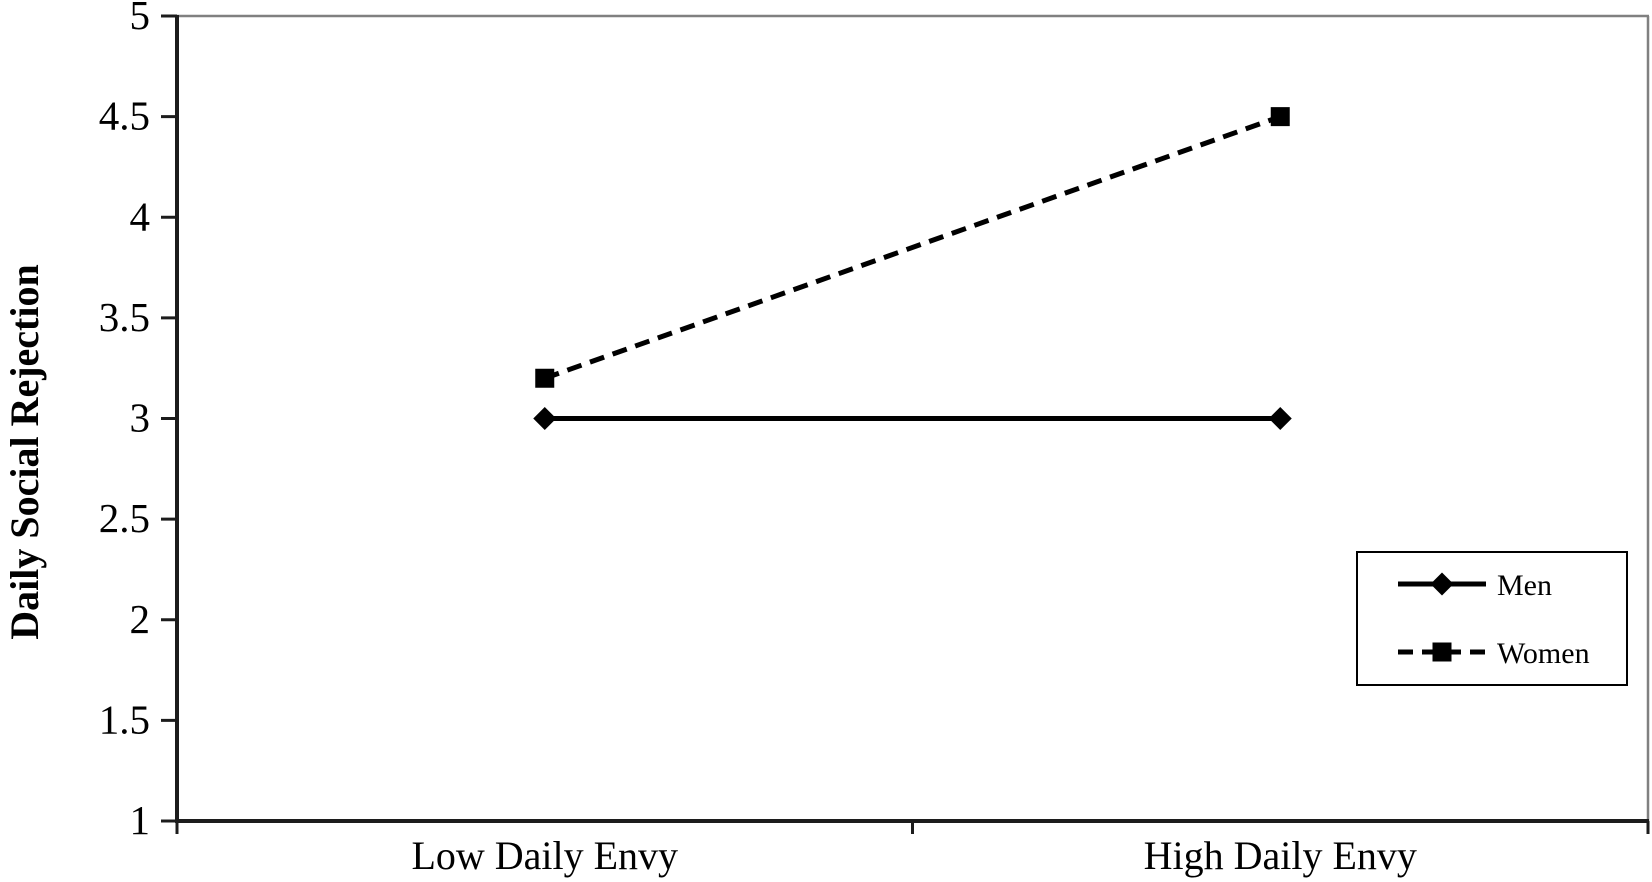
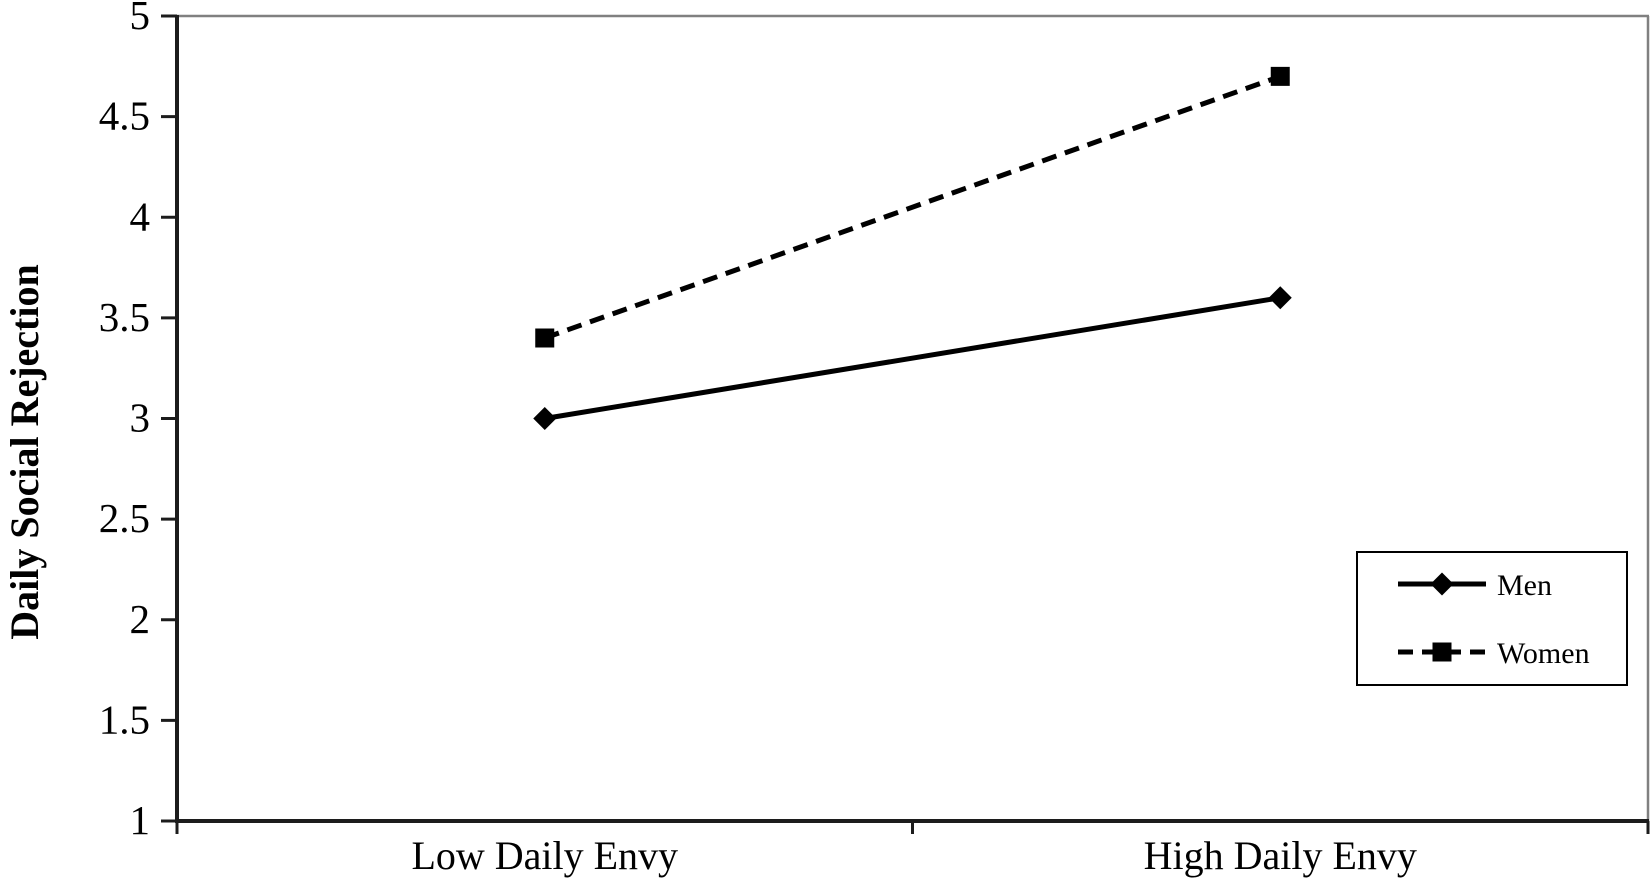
Women/Low Daily Envy: 3.2 -> 3.4
Men/High Daily Envy: 3.0 -> 3.6
Women/High Daily Envy: 4.5 -> 4.7
